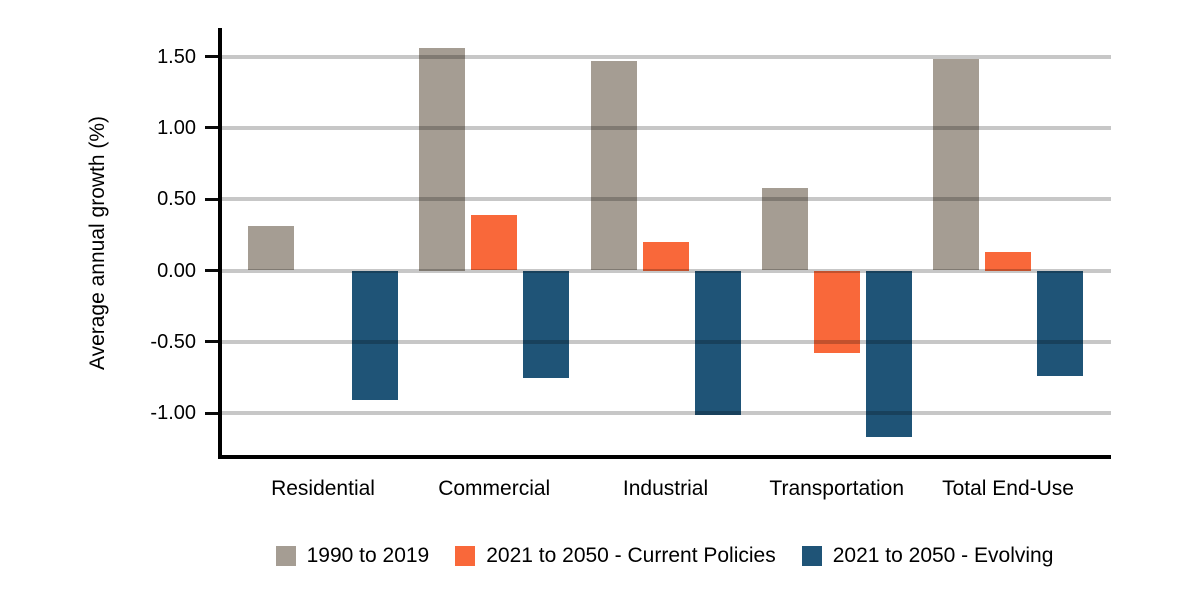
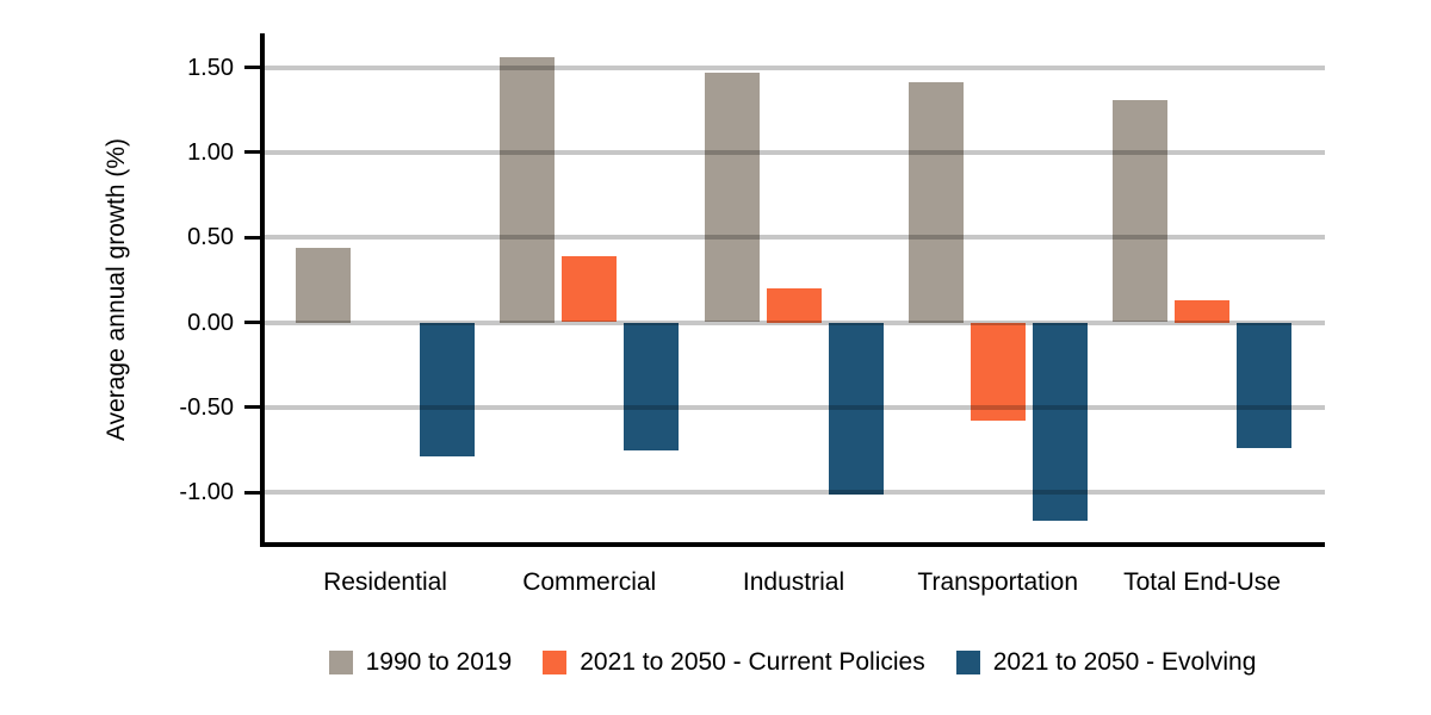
1990 to 2019/Residential: 0.31 -> 0.44
2021 to 2050 - Evolving/Residential: -0.91 -> -0.79
1990 to 2019/Transportation: 0.58 -> 1.41
1990 to 2019/Total End-Use: 1.48 -> 1.31
